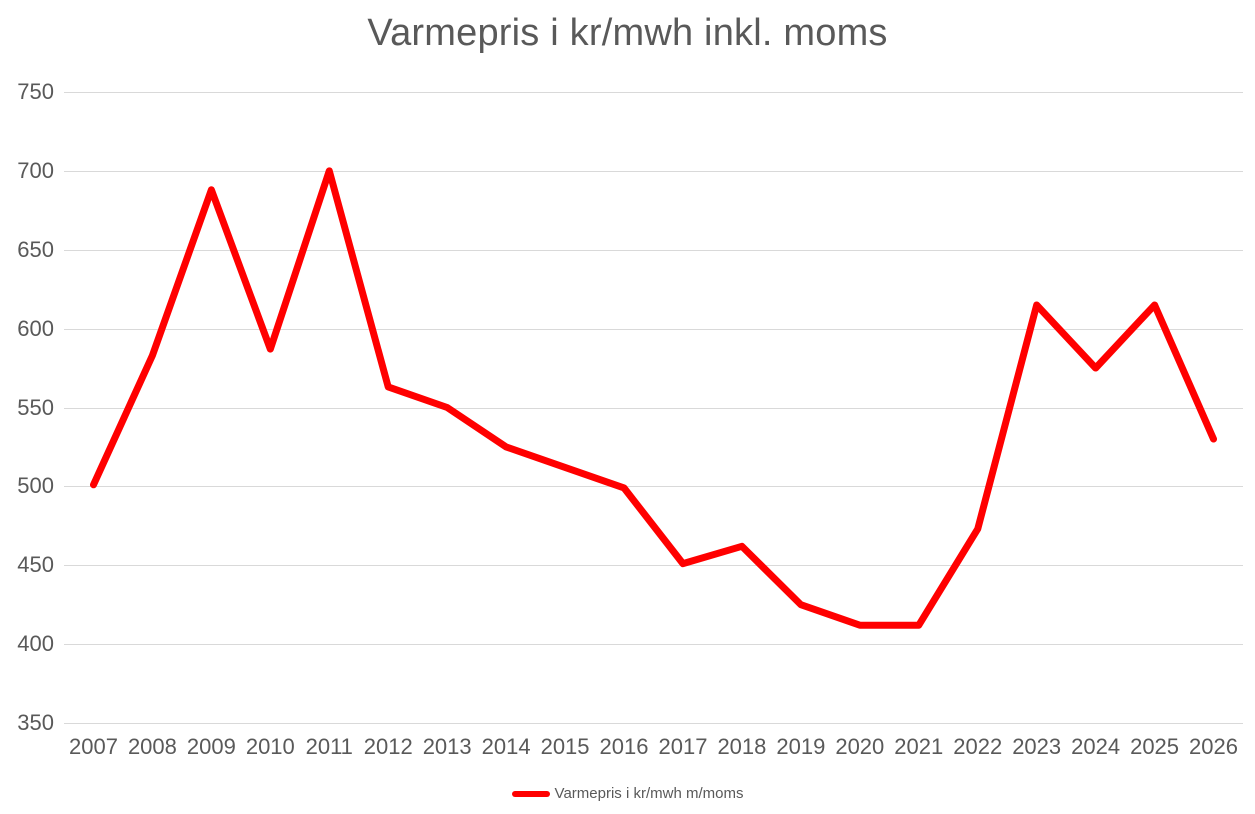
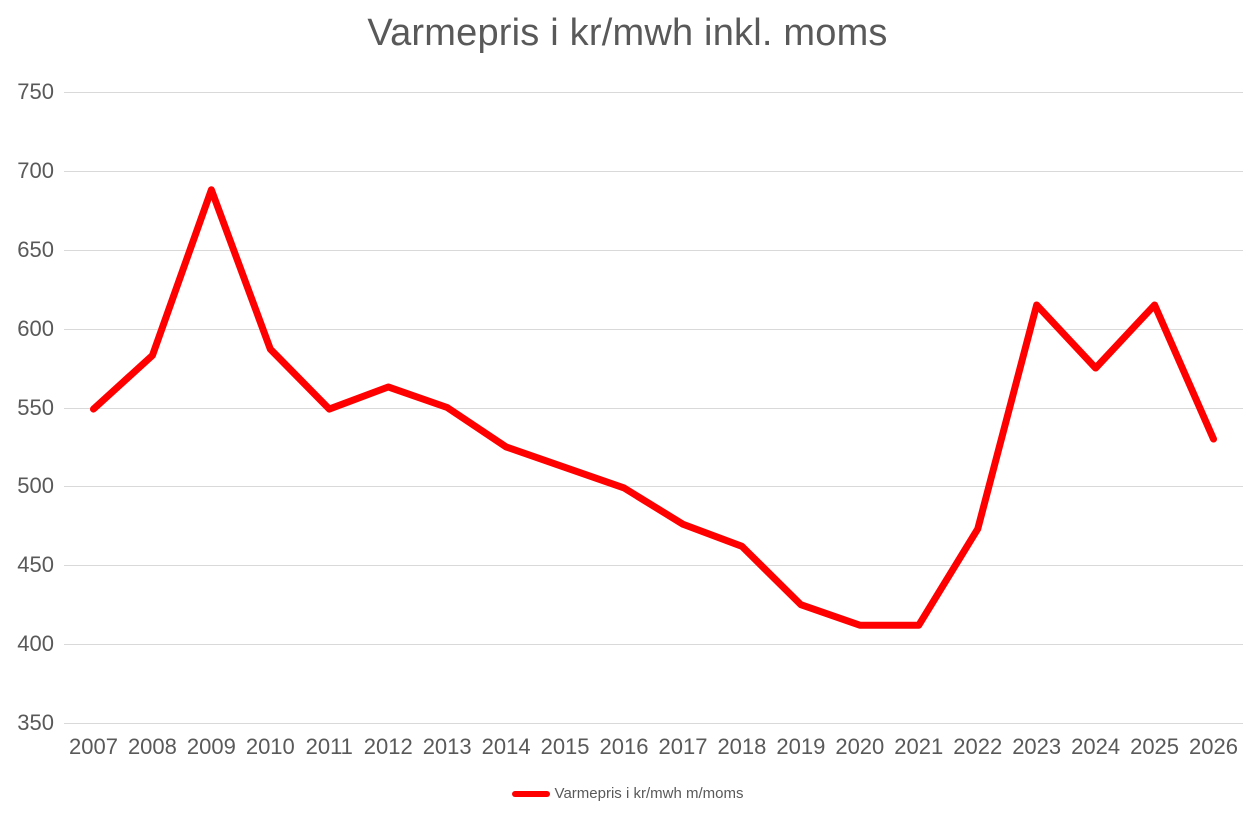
2007: 501 -> 549
2011: 700 -> 549
2017: 451 -> 476
